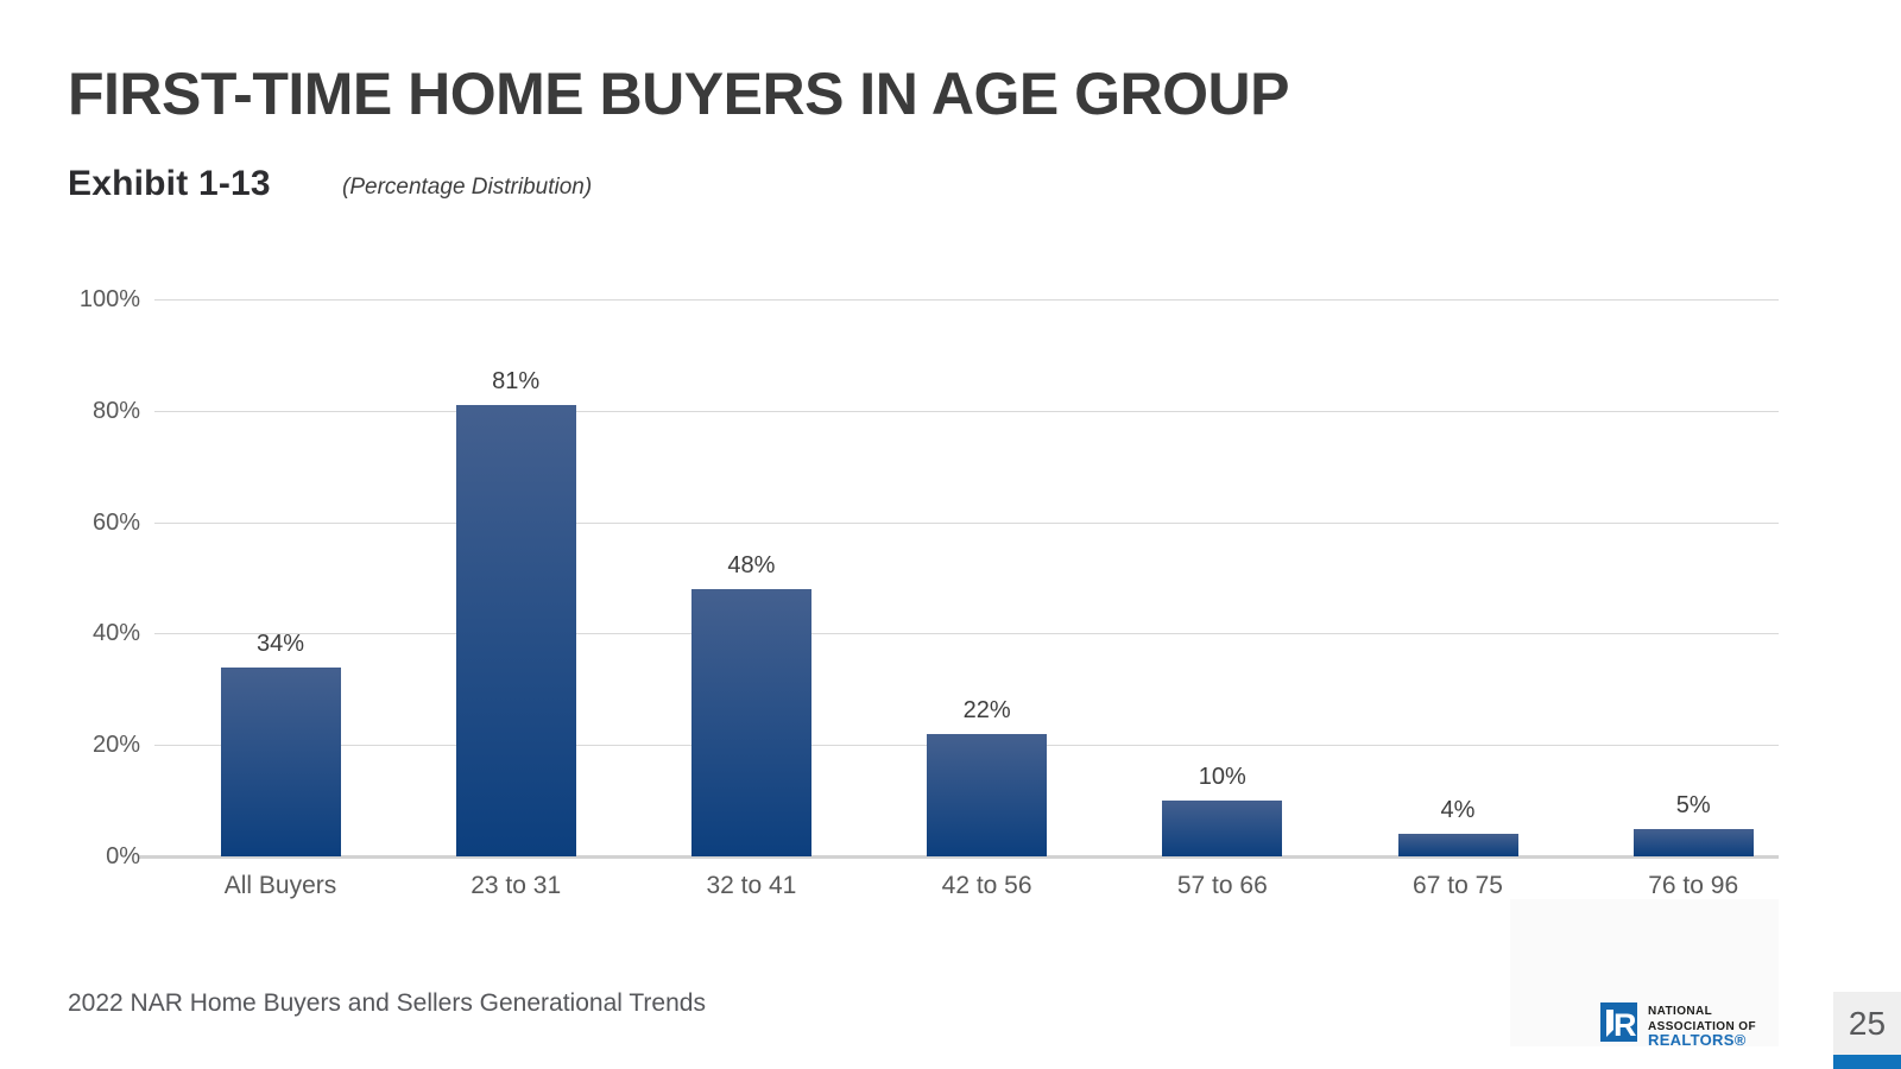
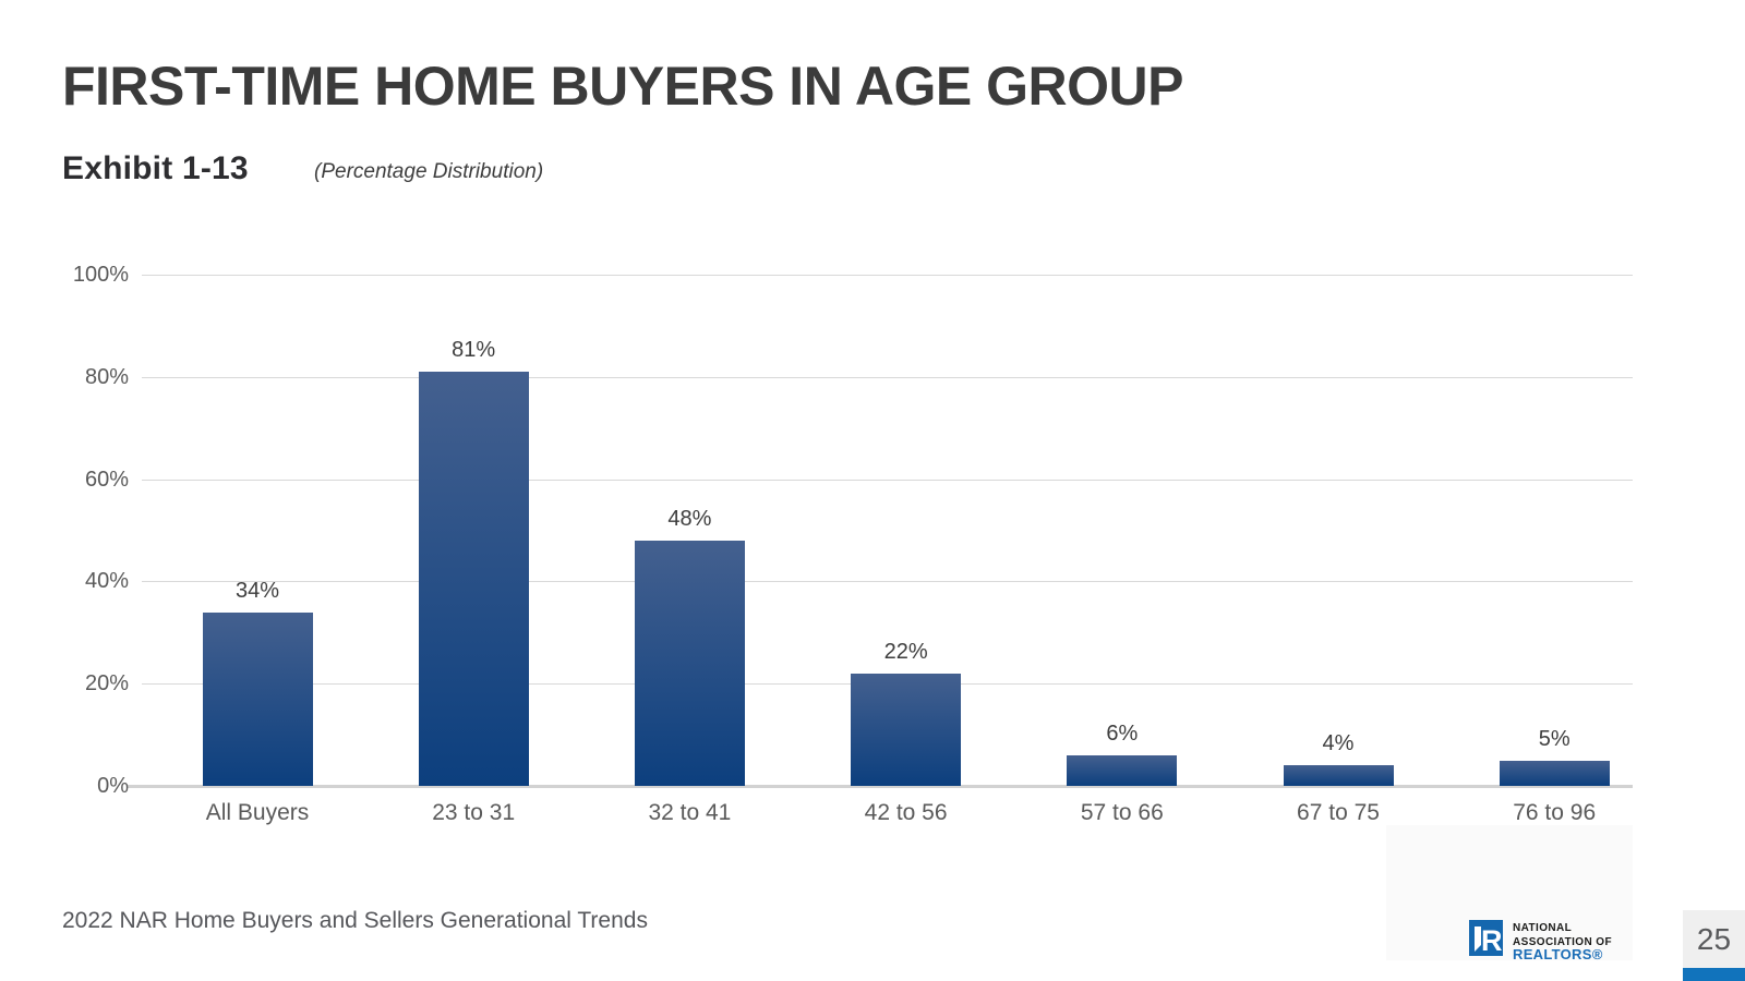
57 to 66: 10% -> 6%
